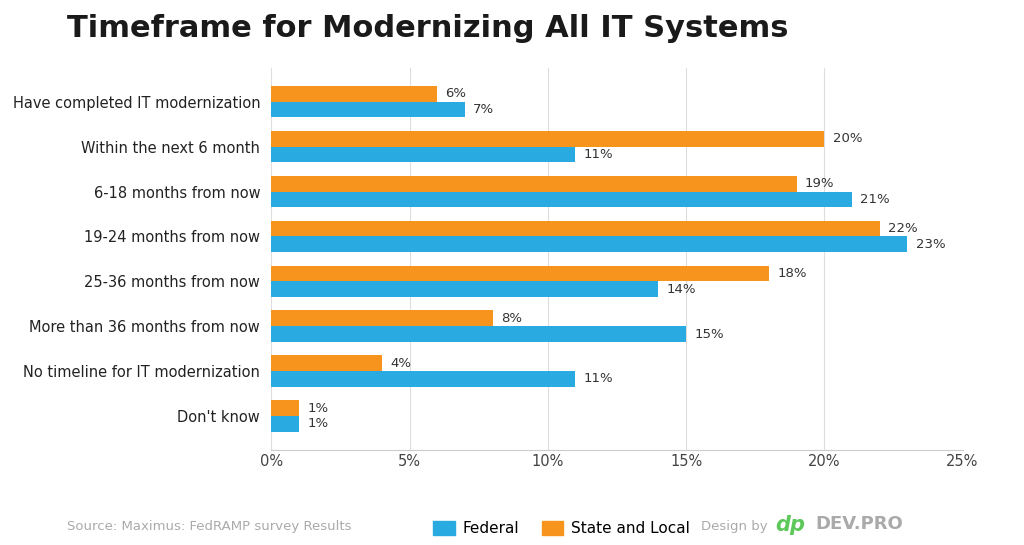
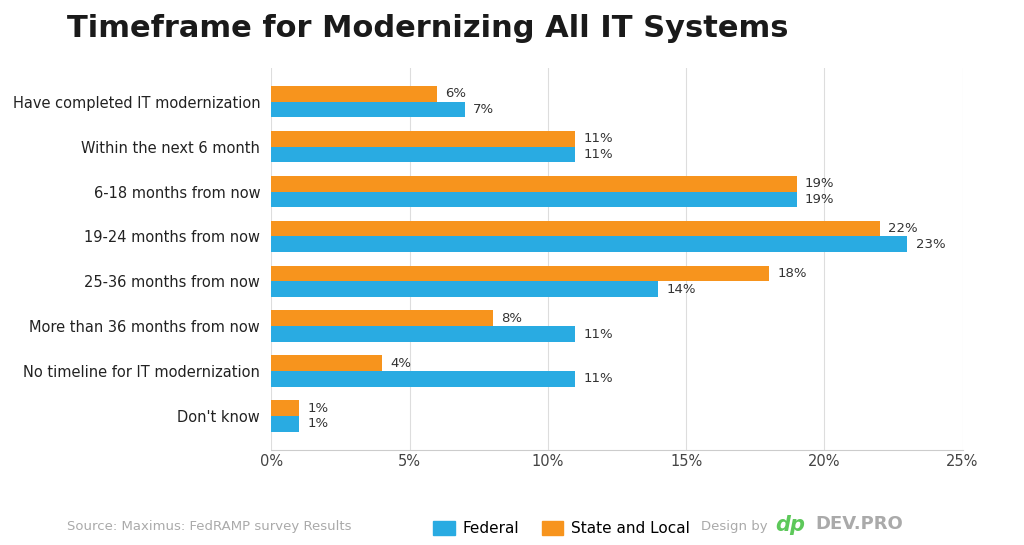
State and Local/Within the next 6 month: 20% -> 11%
Federal/6-18 months from now: 21% -> 19%
Federal/More than 36 months from now: 15% -> 11%
